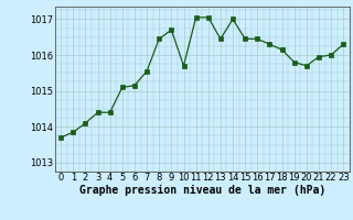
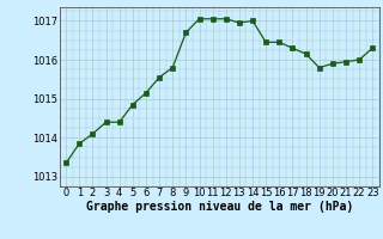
0: 1013.70 -> 1013.35
5: 1015.10 -> 1014.85
8: 1016.45 -> 1015.80
10: 1015.70 -> 1017.05
13: 1016.45 -> 1016.95
20: 1015.70 -> 1015.90
